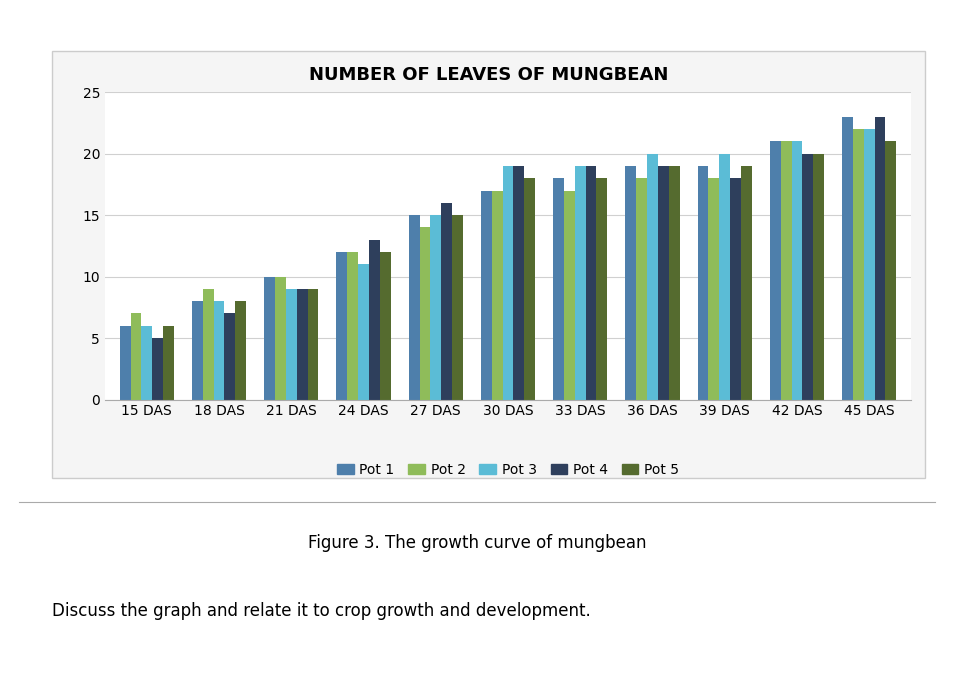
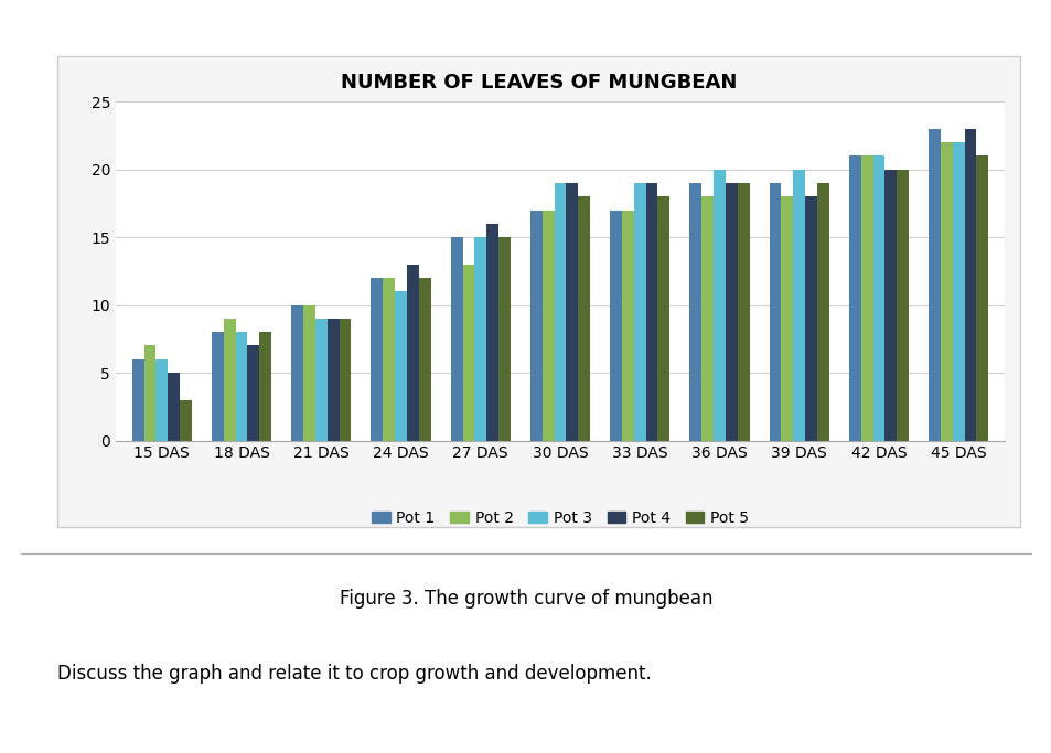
Pot 5/15 DAS: 6 -> 3
Pot 2/27 DAS: 14 -> 13
Pot 1/33 DAS: 18 -> 17
